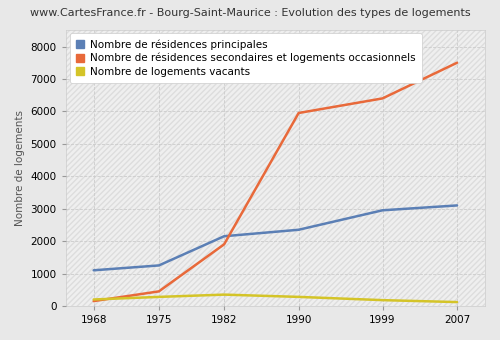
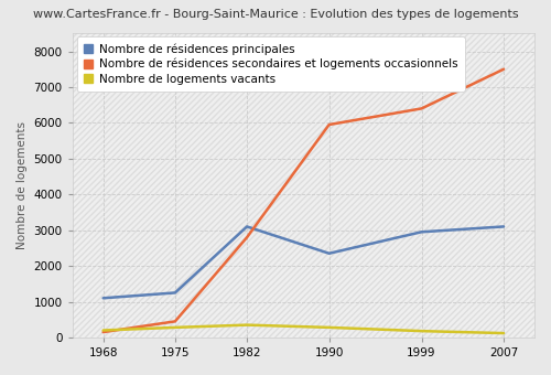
Nombre de résidences principales/1982: 2150 -> 3100
Nombre de résidences secondaires et logements occasionnels/1982: 1900 -> 2800
